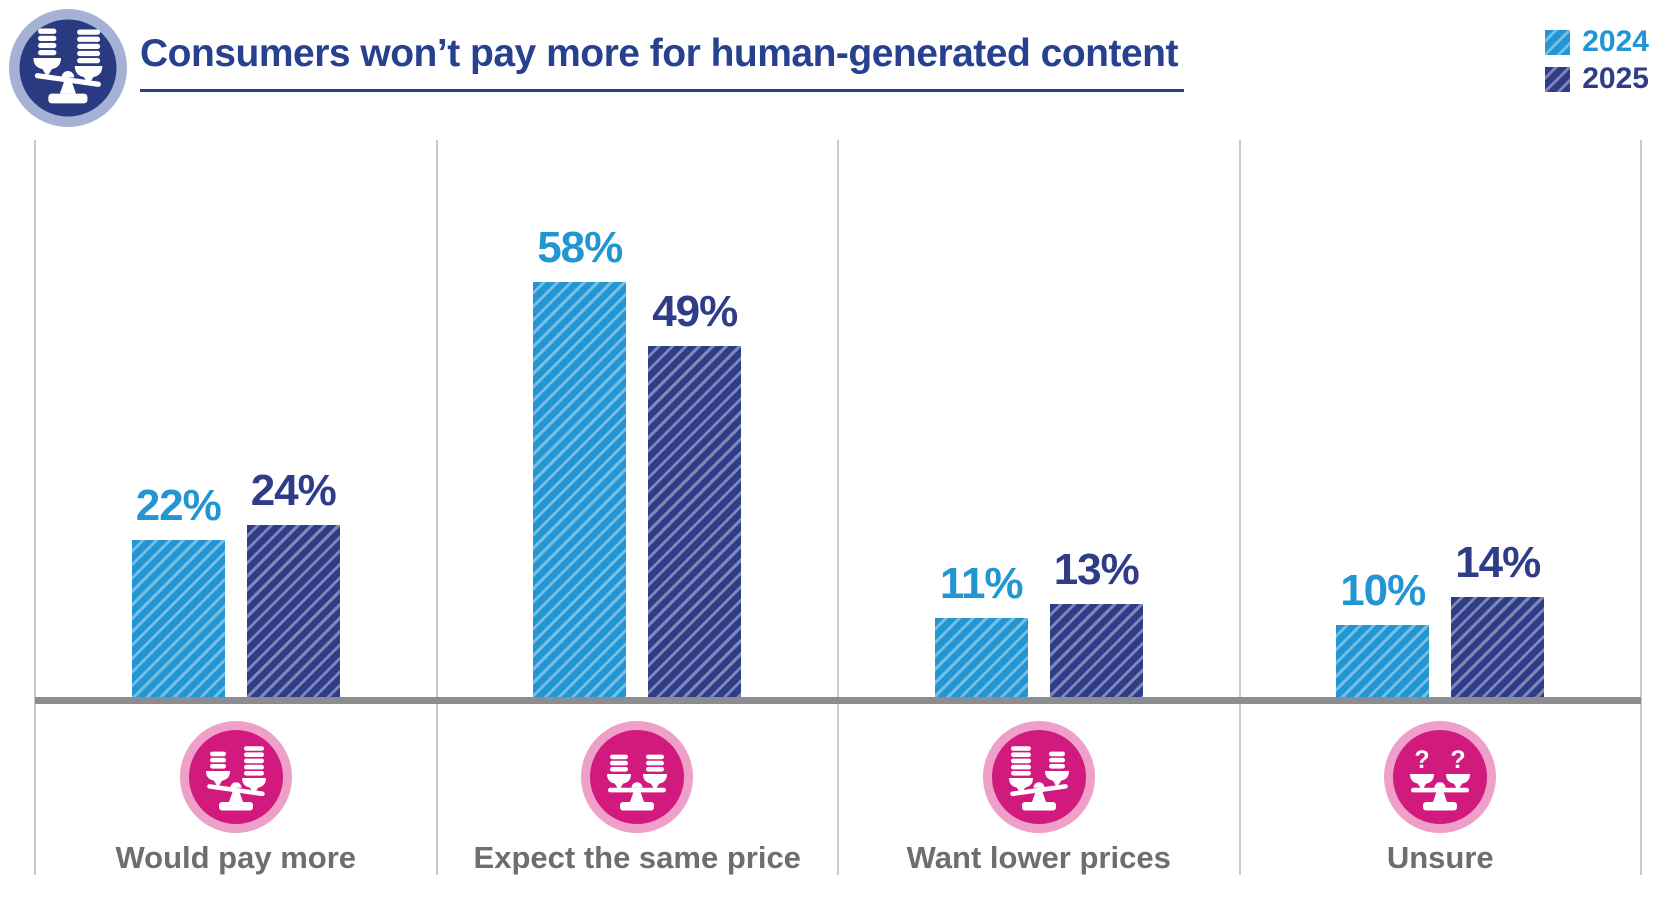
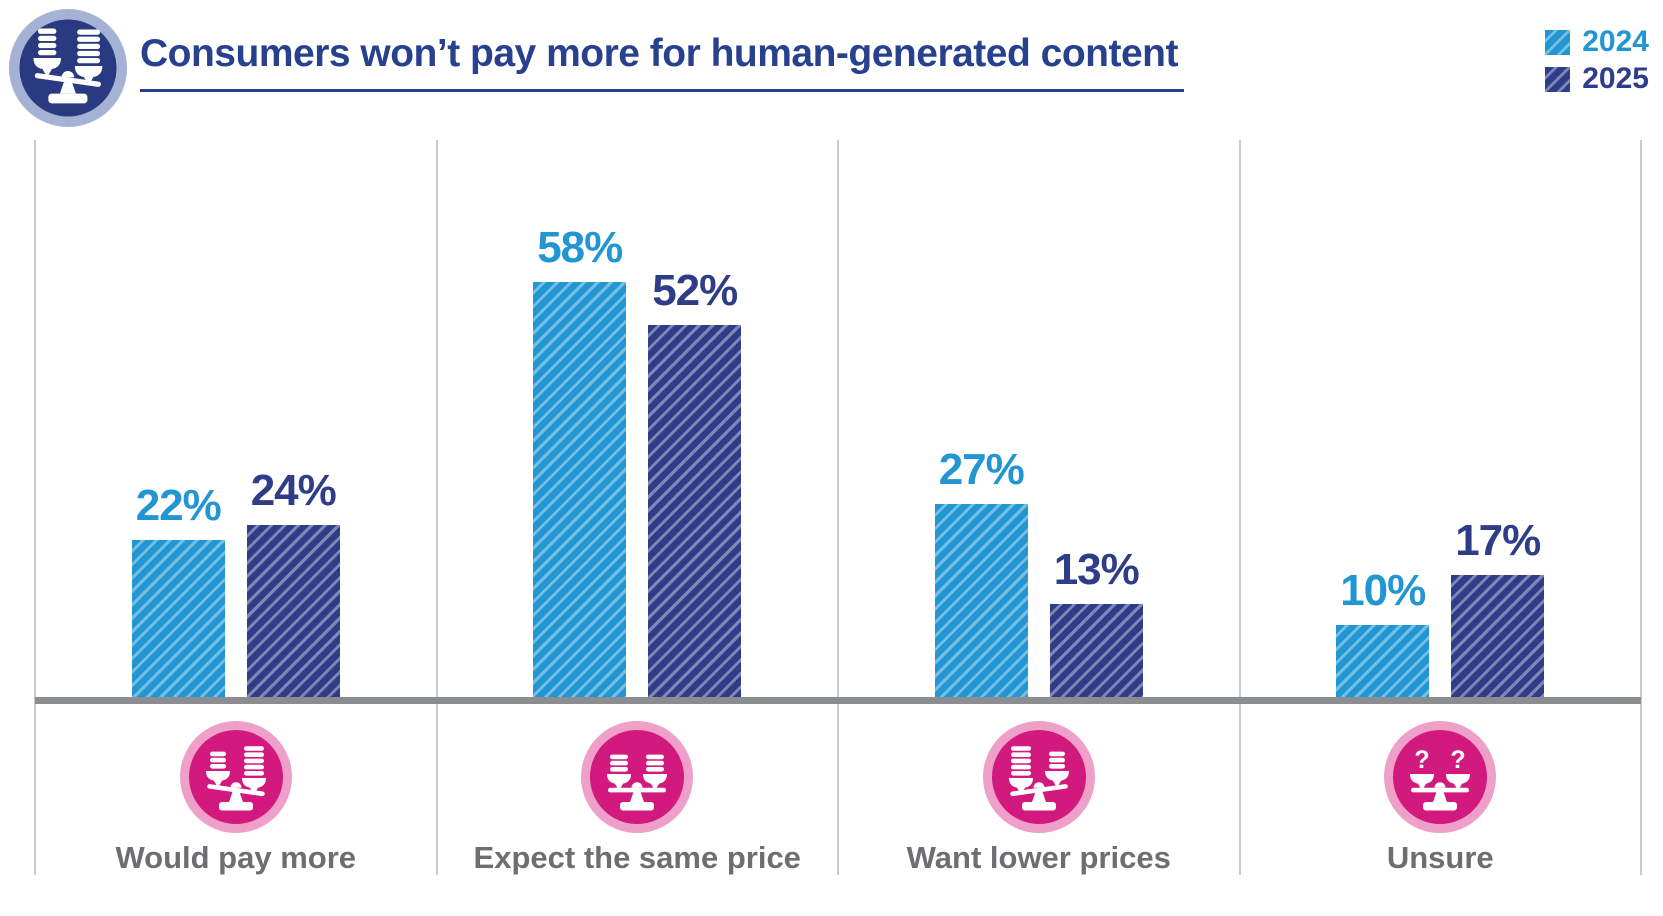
2025/Expect the same price: 49% -> 52%
2024/Want lower prices: 11% -> 27%
2025/Unsure: 14% -> 17%
